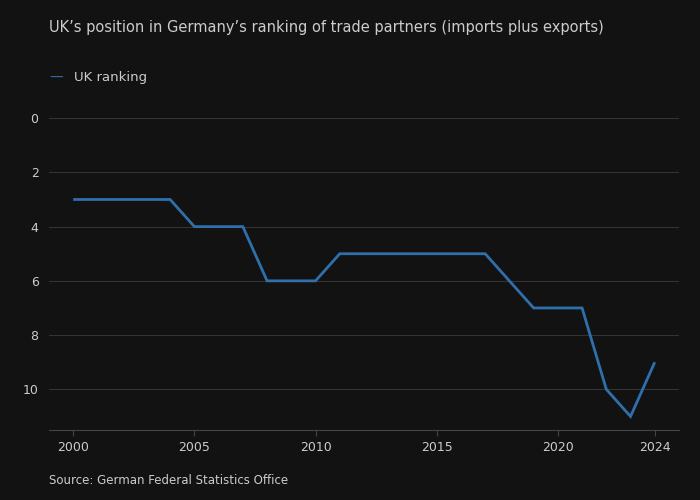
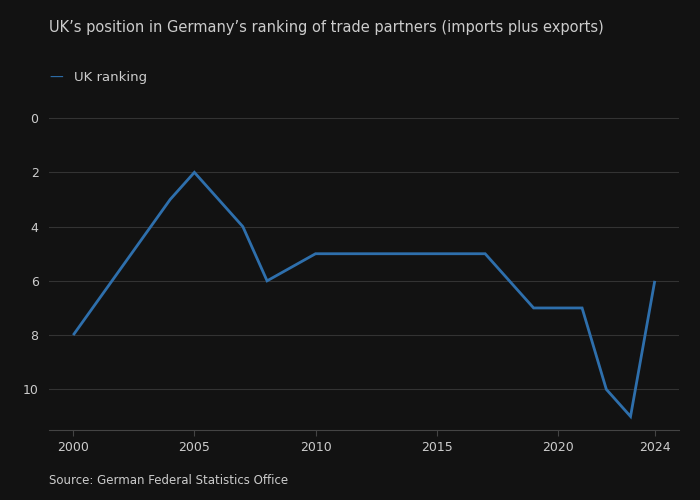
2000: 3 -> 8
2005: 4 -> 2
2010: 6 -> 5
2024: 9 -> 6
